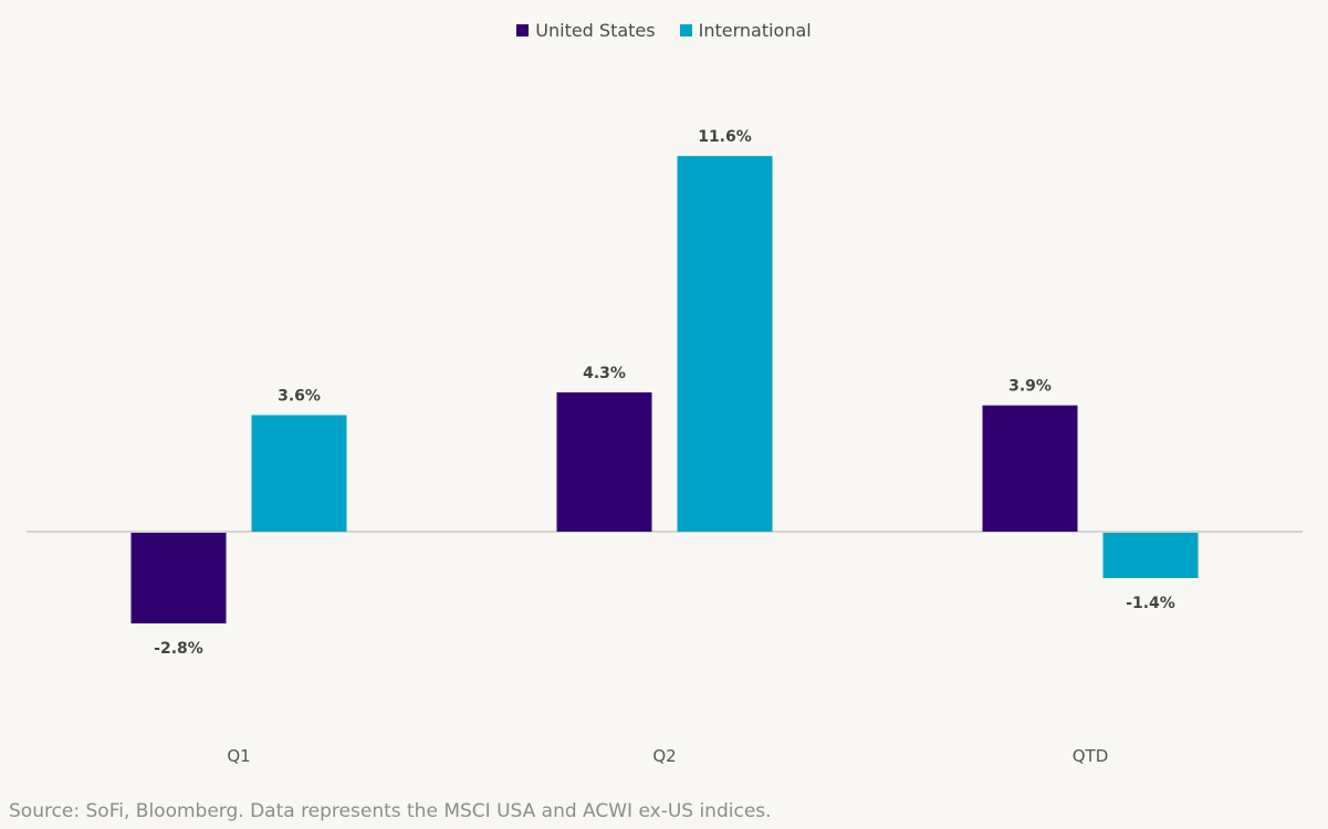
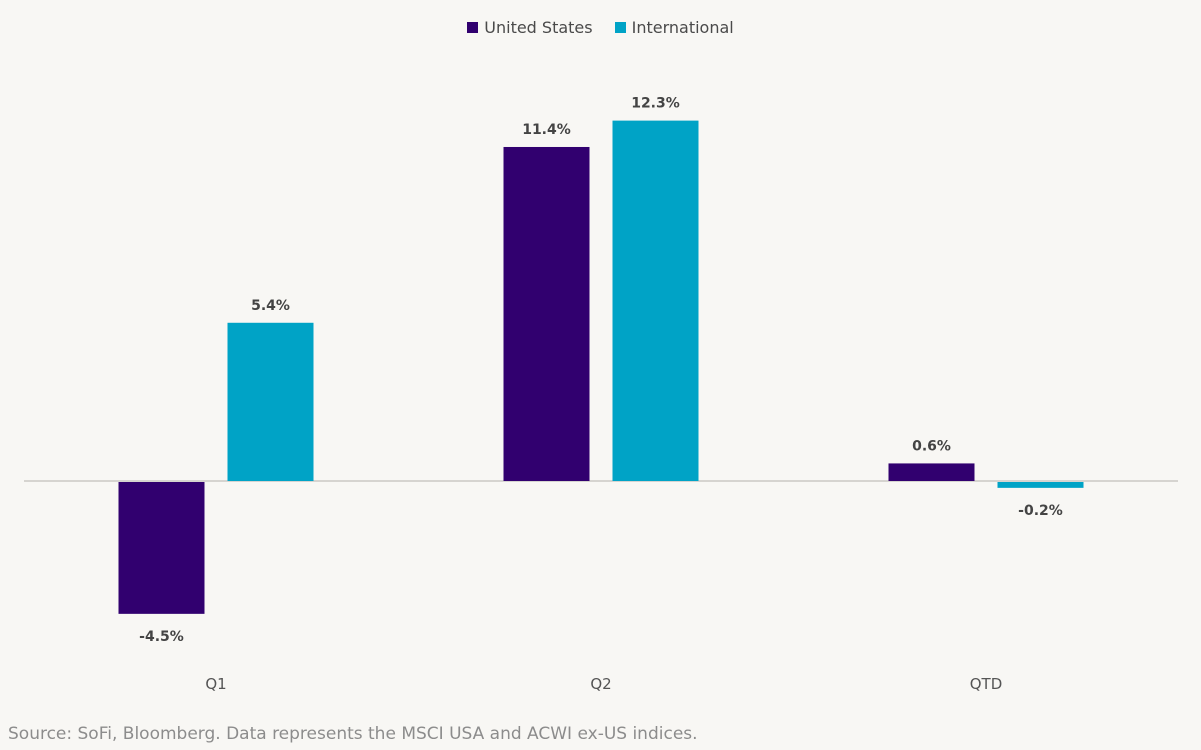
United States/Q1: -2.8% -> -4.5%
International/Q1: 3.6% -> 5.4%
United States/Q2: 4.3% -> 11.4%
International/Q2: 11.6% -> 12.3%
United States/QTD: 3.9% -> 0.6%
International/QTD: -1.4% -> -0.2%
